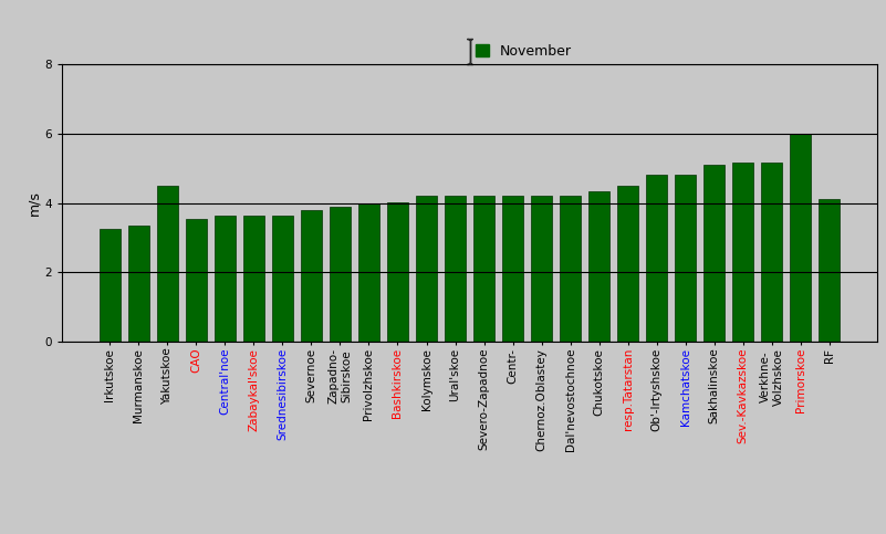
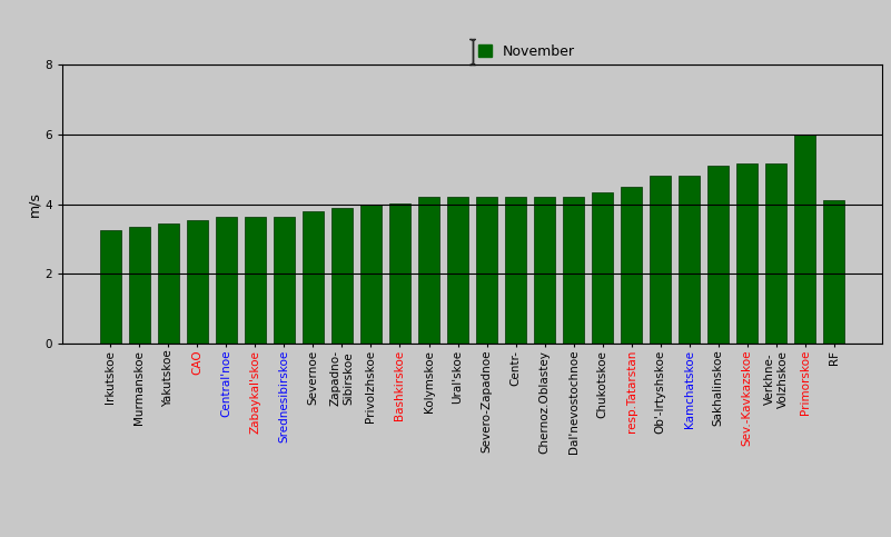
Yakutskoe: 4.50 -> 3.45
